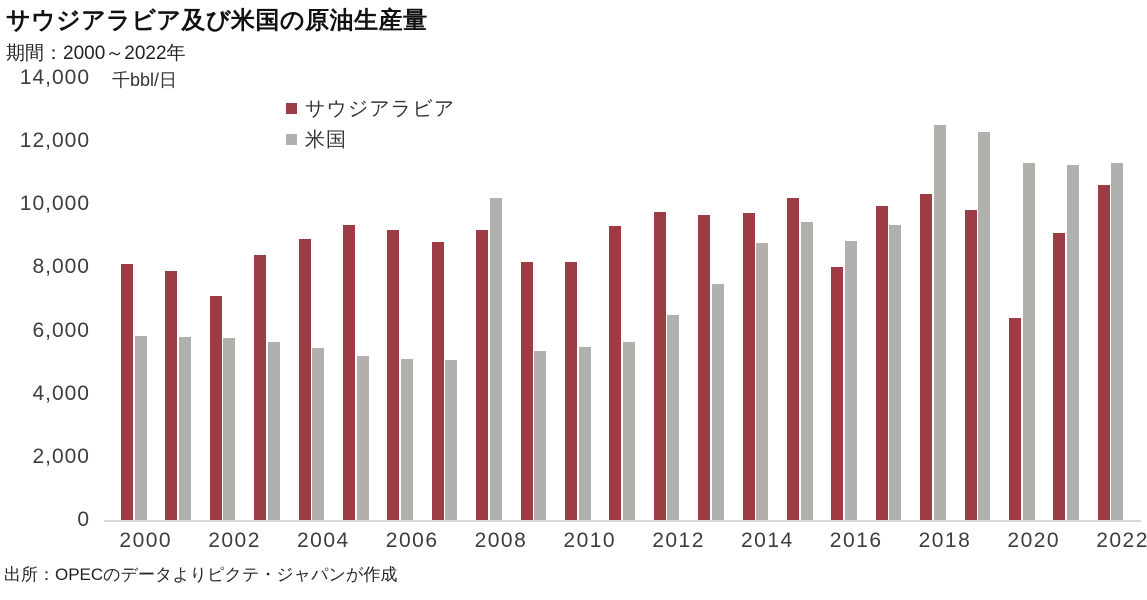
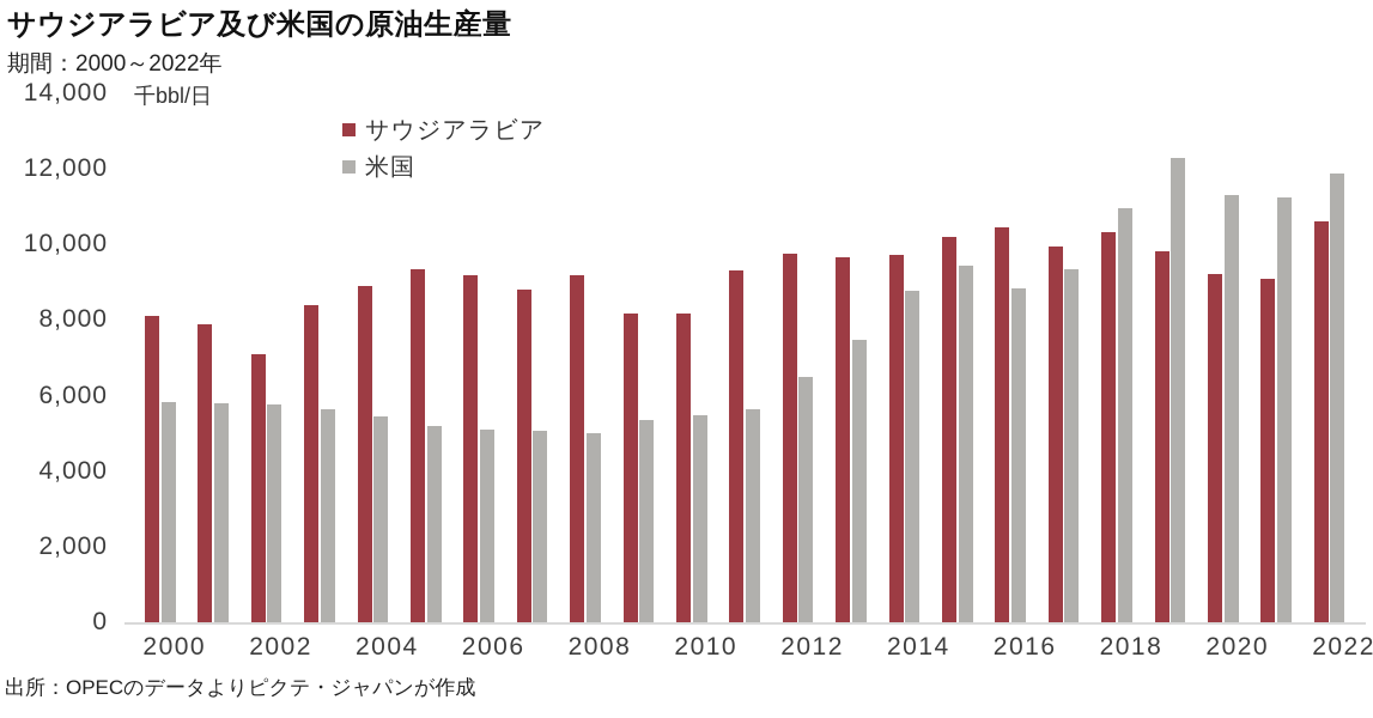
米国/2008: 10200 -> 5000
サウジアラビア/2016: 8000 -> 10500
米国/2018: 12500 -> 11000
サウジアラビア/2020: 6400 -> 9200
米国/2022: 11300 -> 11900
